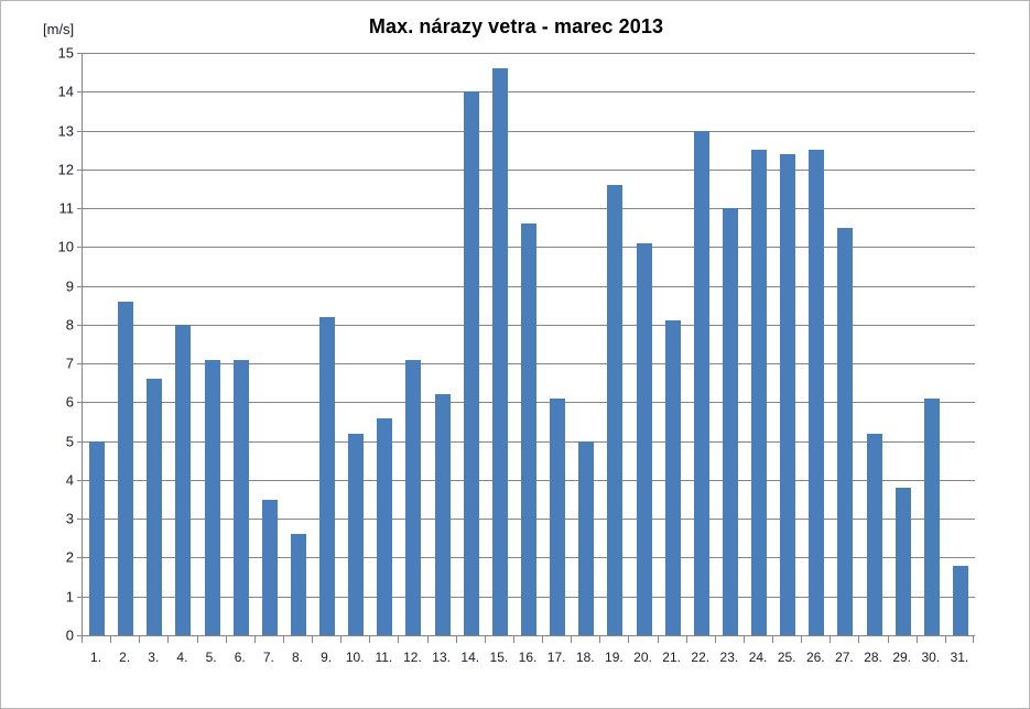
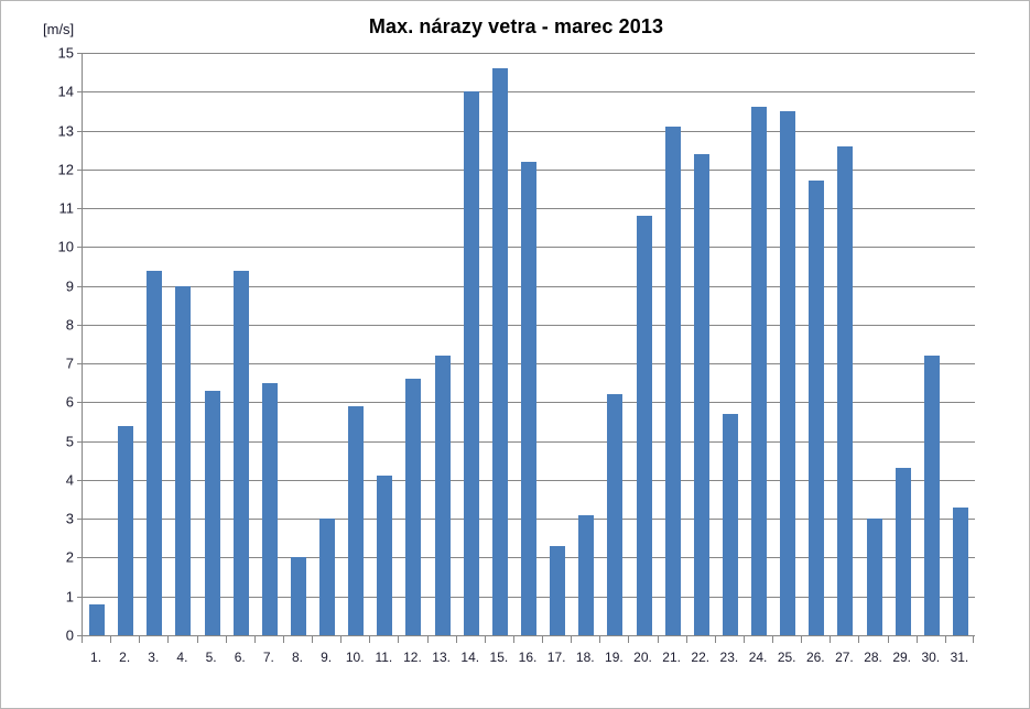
1.: 5.0 -> 0.8
2.: 8.6 -> 5.4
3.: 6.6 -> 9.4
4.: 8.0 -> 9.0
5.: 7.1 -> 6.3
6.: 7.1 -> 9.4
7.: 3.5 -> 6.5
8.: 2.6 -> 2.0
9.: 8.2 -> 3.0
10.: 5.2 -> 5.9
11.: 5.6 -> 4.1
12.: 7.1 -> 6.6
13.: 6.2 -> 7.2
16.: 10.6 -> 12.2
17.: 6.1 -> 2.3
18.: 5.0 -> 3.1
19.: 11.6 -> 6.2
20.: 10.1 -> 10.8
21.: 8.1 -> 13.1
22.: 13.0 -> 12.4
23.: 11.0 -> 5.7
24.: 12.5 -> 13.6
25.: 12.4 -> 13.5
26.: 12.5 -> 11.7
27.: 10.5 -> 12.6
28.: 5.2 -> 3.0
29.: 3.8 -> 4.3
30.: 6.1 -> 7.2
31.: 1.8 -> 3.3
